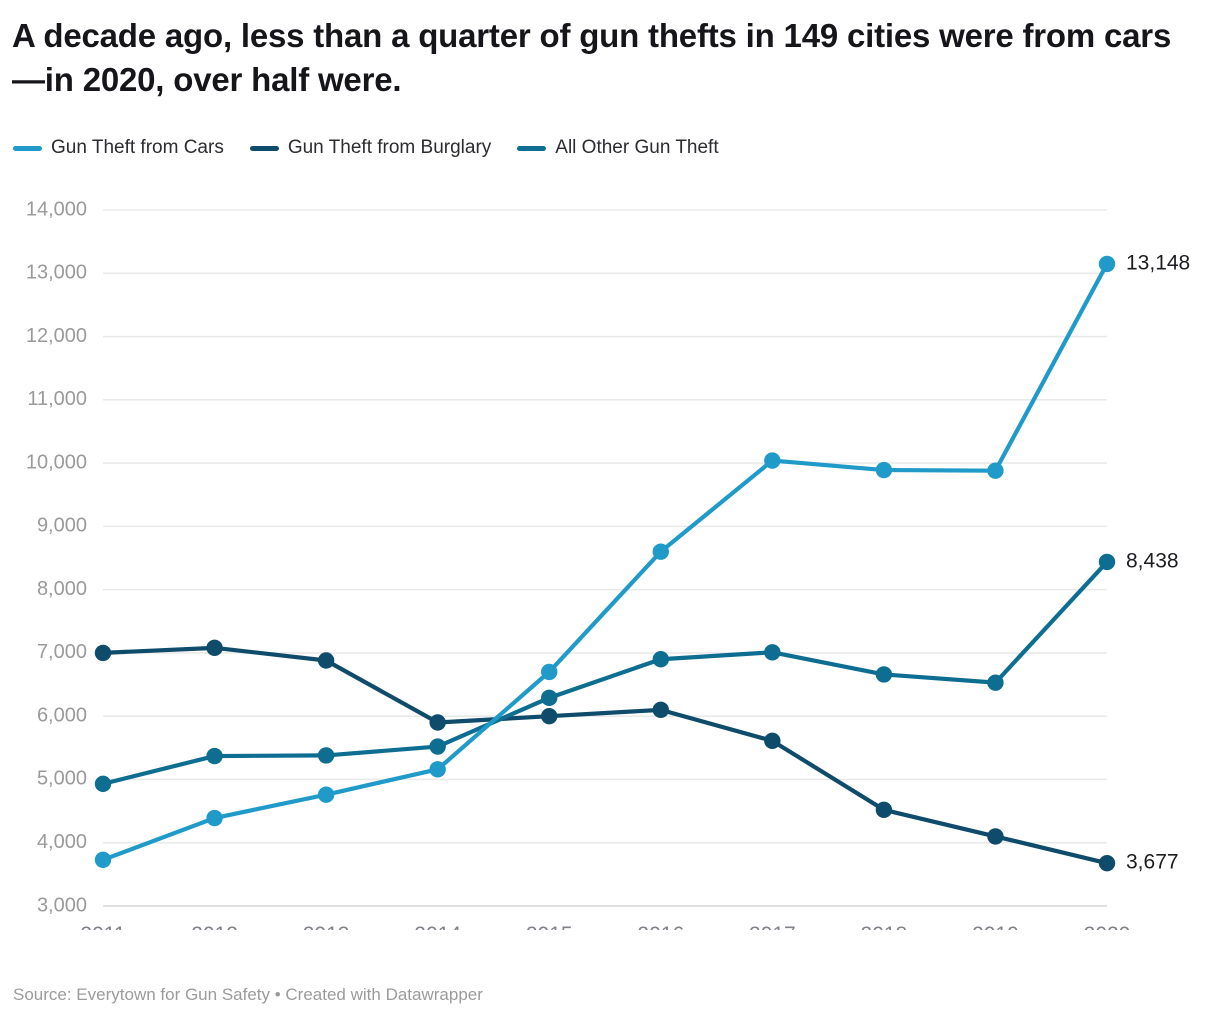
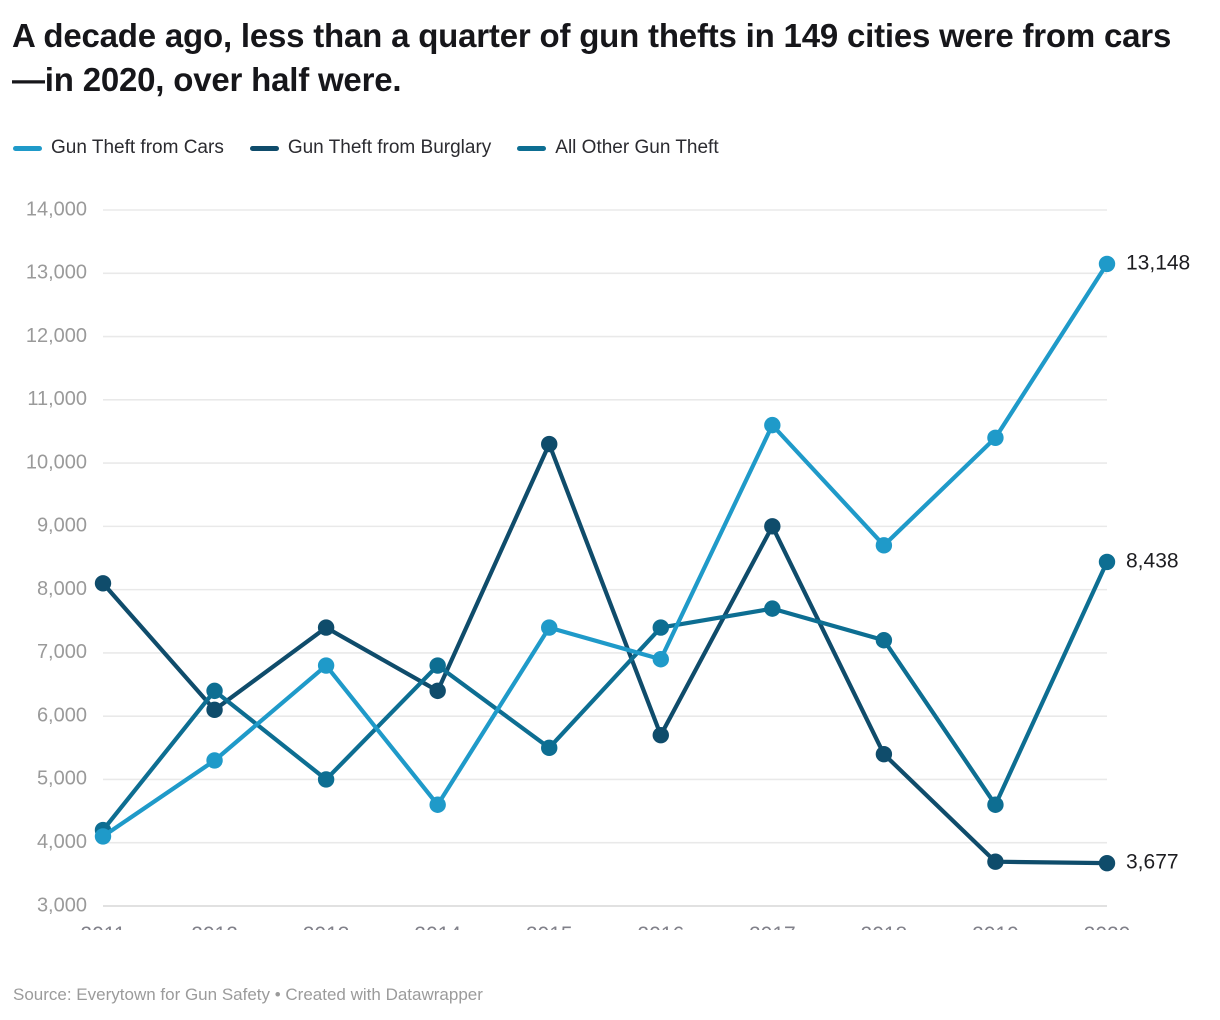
Gun Theft from Cars/2011: 3700 -> 4100
Gun Theft from Burglary/2011: 7000 -> 8100
All Other Gun Theft/2011: 4900 -> 4200
Gun Theft from Cars/2012: 4400 -> 5300
Gun Theft from Burglary/2012: 7100 -> 6100
All Other Gun Theft/2012: 5400 -> 6400
Gun Theft from Cars/2013: 4800 -> 6800
Gun Theft from Burglary/2013: 6900 -> 7400
All Other Gun Theft/2013: 5400 -> 5000
Gun Theft from Cars/2014: 5200 -> 4600
Gun Theft from Burglary/2014: 5900 -> 6400
All Other Gun Theft/2014: 5500 -> 6800
Gun Theft from Cars/2015: 6700 -> 7400
Gun Theft from Burglary/2015: 6000 -> 10300
All Other Gun Theft/2015: 6300 -> 5500
Gun Theft from Cars/2016: 8600 -> 6900
Gun Theft from Burglary/2016: 6100 -> 5700
All Other Gun Theft/2016: 6900 -> 7400
Gun Theft from Cars/2017: 10000 -> 10600
Gun Theft from Burglary/2017: 5600 -> 9000
All Other Gun Theft/2017: 7000 -> 7700
Gun Theft from Cars/2018: 9900 -> 8700
Gun Theft from Burglary/2018: 4500 -> 5400
All Other Gun Theft/2018: 6700 -> 7200
Gun Theft from Cars/2019: 9900 -> 10400
Gun Theft from Burglary/2019: 4100 -> 3700
All Other Gun Theft/2019: 6500 -> 4600
